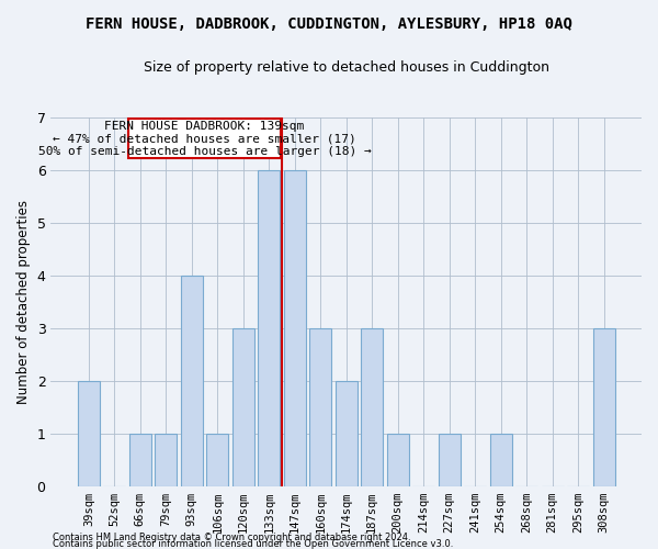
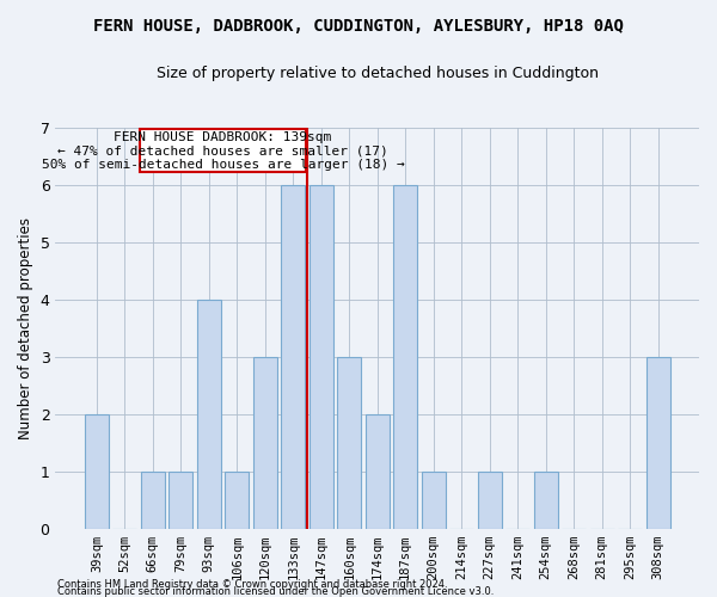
187sqm: 3 -> 6
